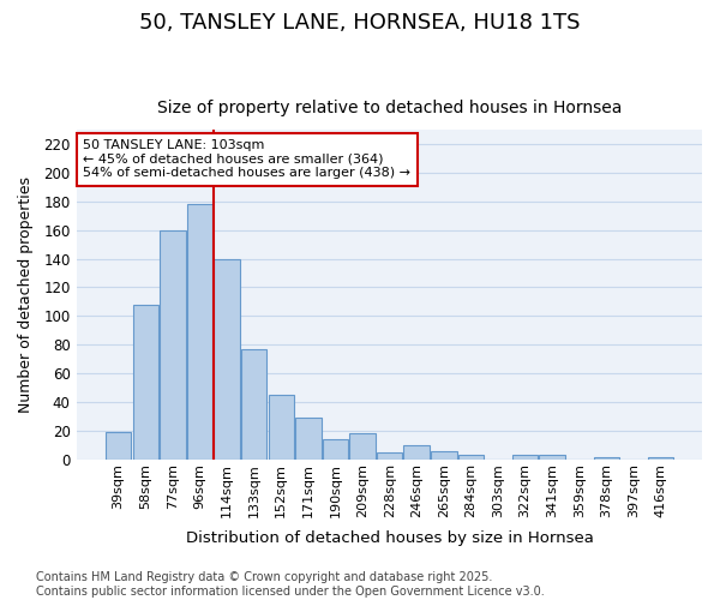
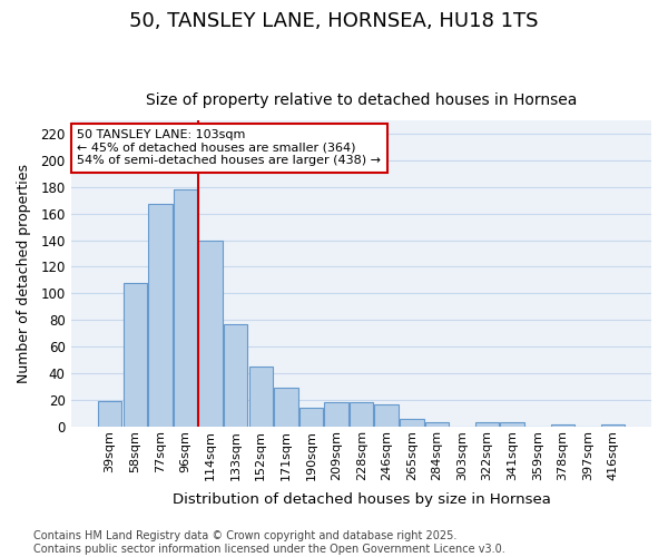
77sqm: 160 -> 167
228sqm: 5 -> 18
246sqm: 10 -> 17
